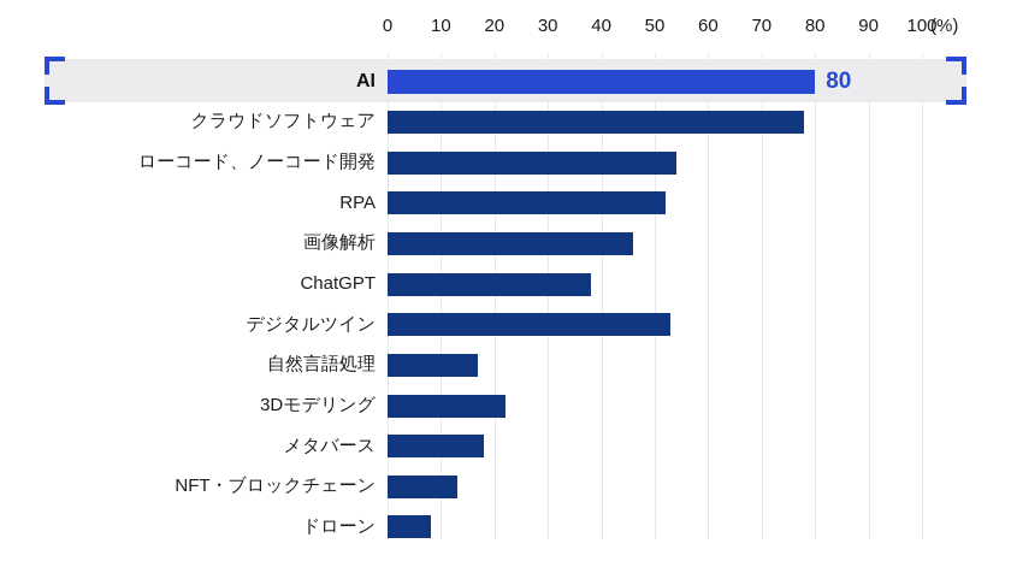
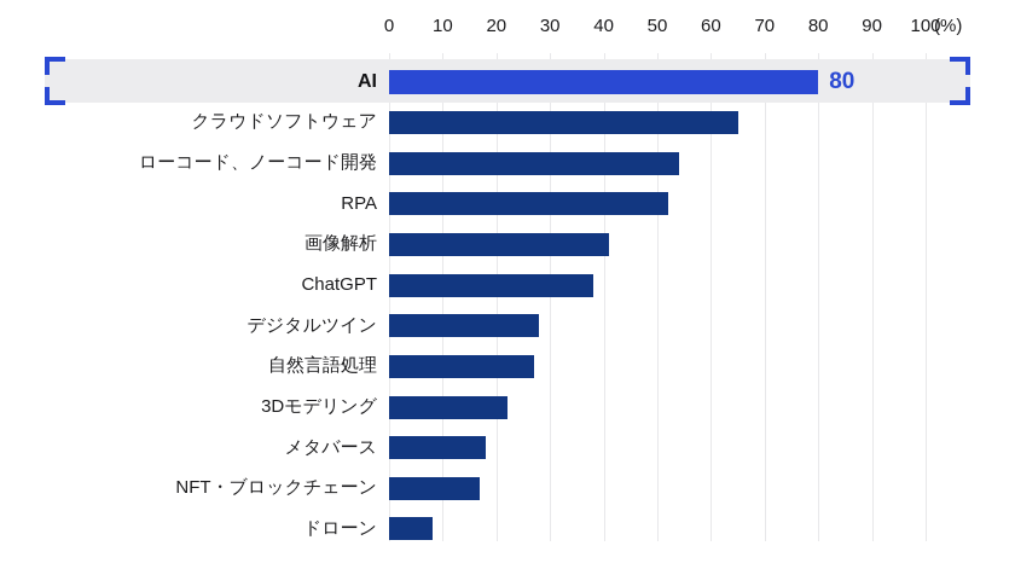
クラウドソフトウェア: 78 -> 65
画像解析: 46 -> 41
デジタルツイン: 53 -> 28
自然言語処理: 17 -> 27
NFT・ブロックチェーン: 13 -> 17
